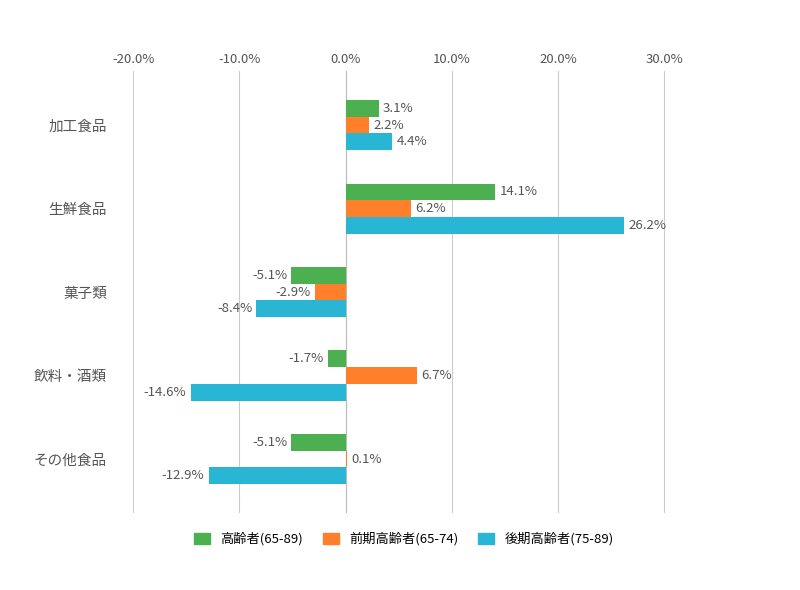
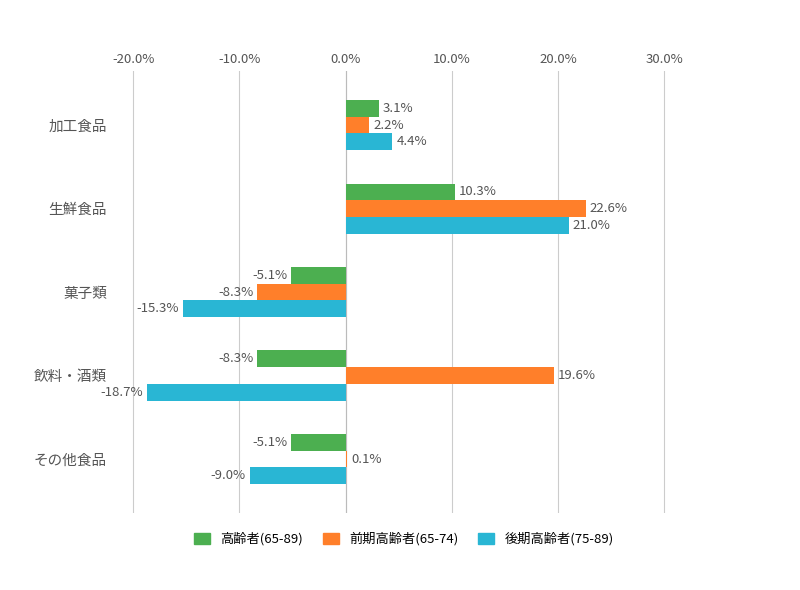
高齢者(65-89)/生鮮食品: 14.1% -> 10.3%
前期高齢者(65-74)/生鮮食品: 6.2% -> 22.6%
後期高齢者(75-89)/生鮮食品: 26.2% -> 21.0%
前期高齢者(65-74)/菓子類: -2.9% -> -8.3%
後期高齢者(75-89)/菓子類: -8.4% -> -15.3%
高齢者(65-89)/飲料・酒類: -1.7% -> -8.3%
前期高齢者(65-74)/飲料・酒類: 6.7% -> 19.6%
後期高齢者(75-89)/飲料・酒類: -14.6% -> -18.7%
後期高齢者(75-89)/その他食品: -12.9% -> -9.0%
